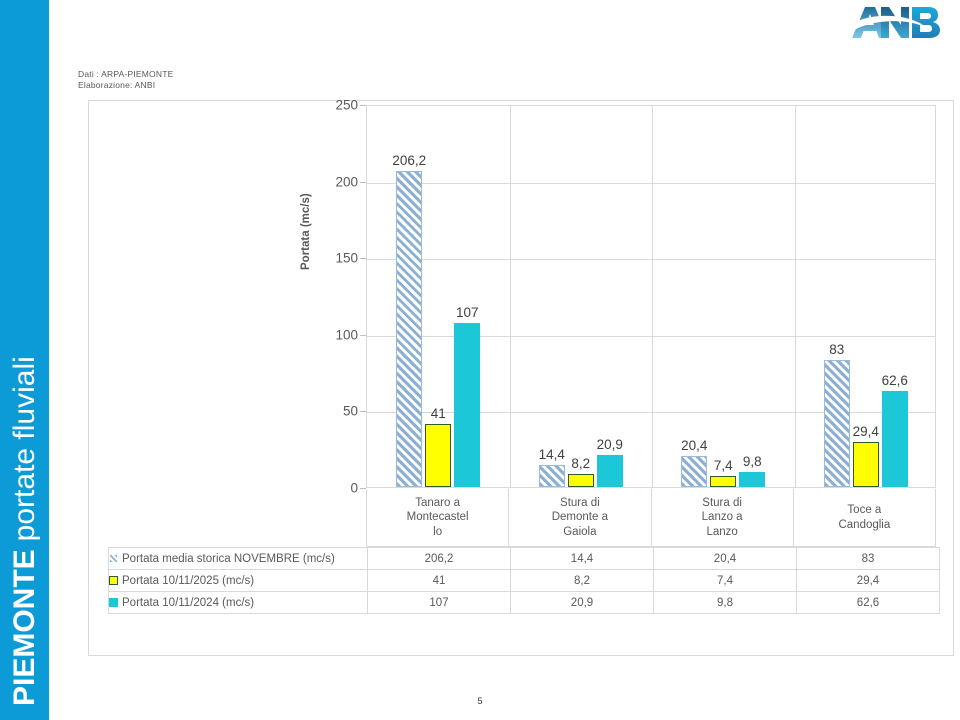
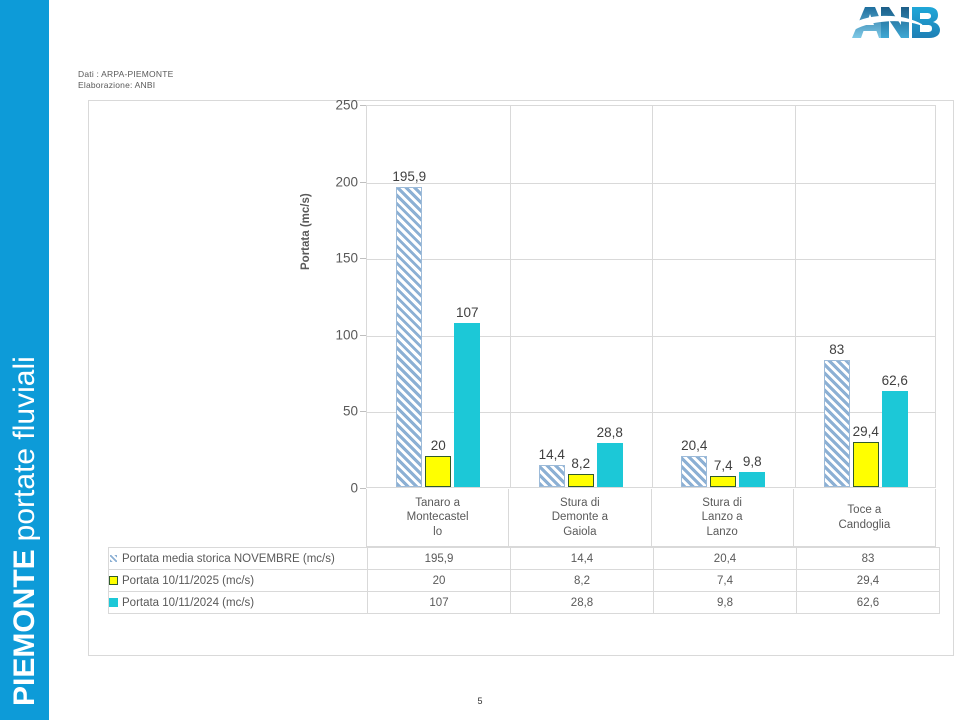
Portata media storica NOVEMBRE (mc/s)/Tanaro a Montecastel lo: 206,2 -> 195,9
Portata 10/11/2025 (mc/s)/Tanaro a Montecastel lo: 41 -> 20
Portata 10/11/2024 (mc/s)/Stura di Demonte a Gaiola: 20,9 -> 28,8
